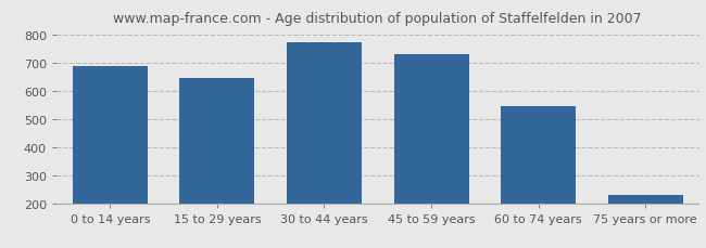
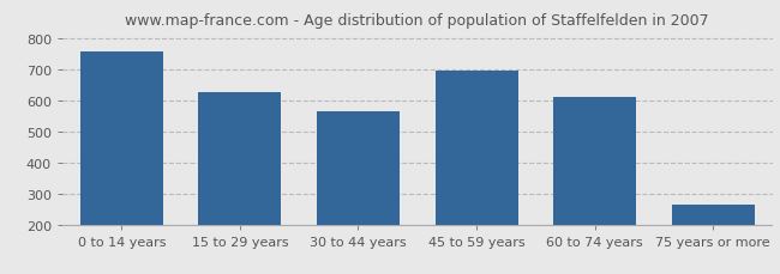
0 to 14 years: 688 -> 755
15 to 29 years: 647 -> 625
30 to 44 years: 773 -> 565
45 to 59 years: 730 -> 695
60 to 74 years: 546 -> 610
75 years or more: 228 -> 265
